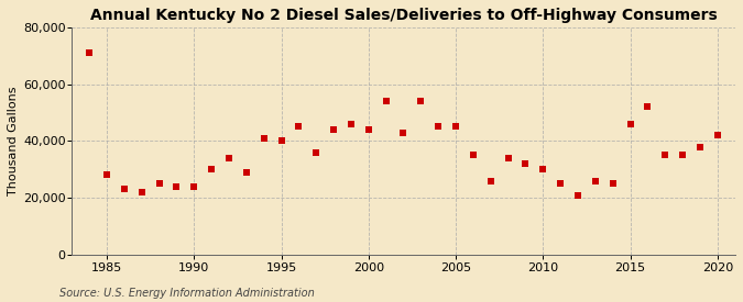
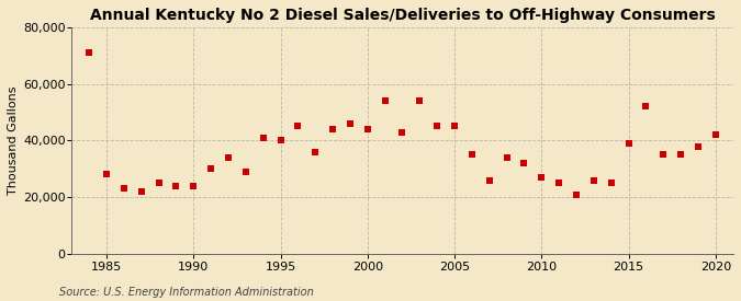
2010: 30,000 -> 27,000
2015: 46,000 -> 39,000
